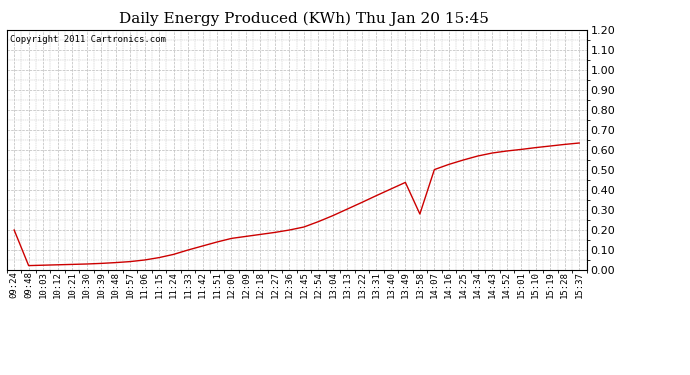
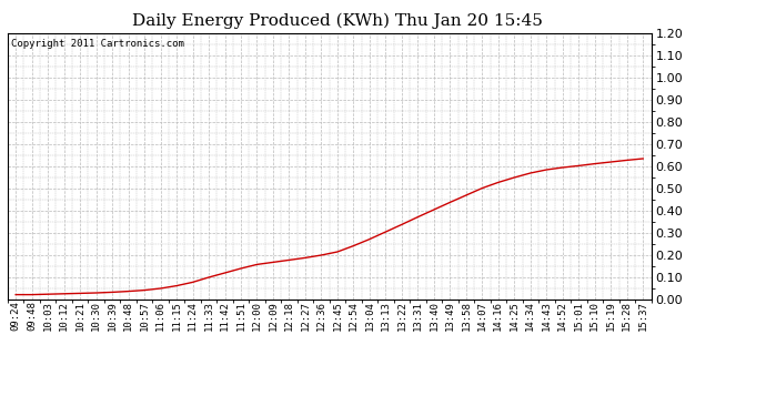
09:24: 0.200 -> 0.022
13:58: 0.280 -> 0.470
